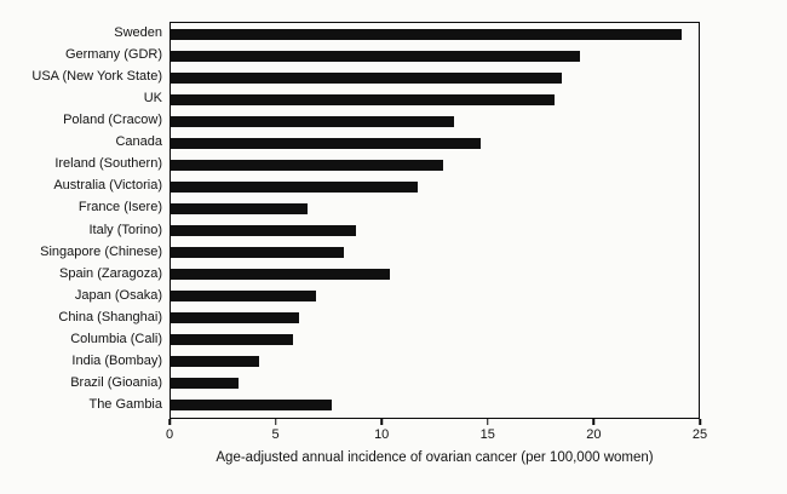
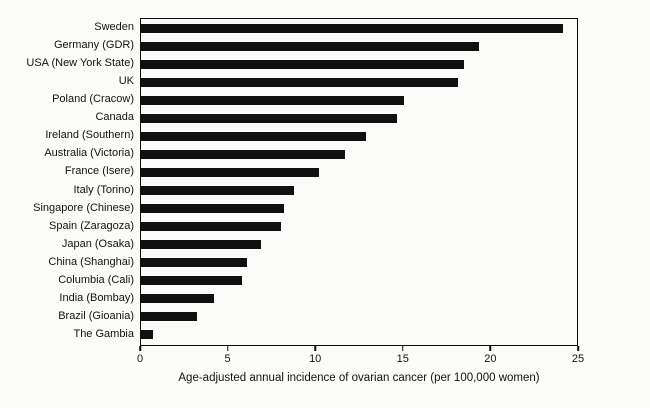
Poland (Cracow): 13.4 -> 15.1
France (Isere): 6.5 -> 10.2
Spain (Zaragoza): 10.4 -> 8.0
The Gambia: 7.6 -> 0.7
